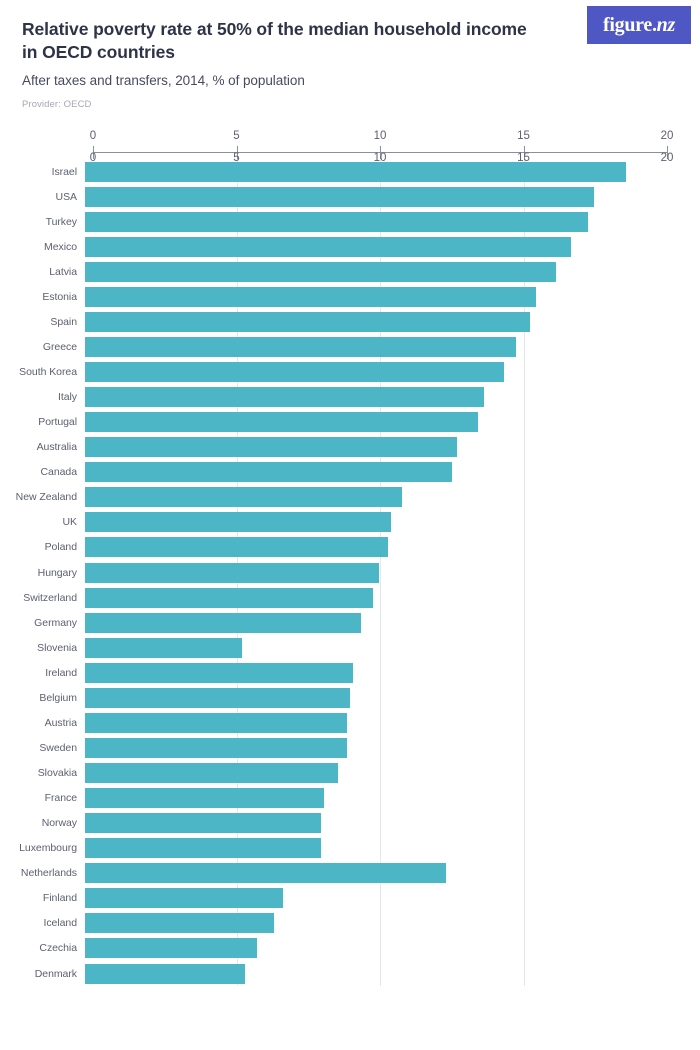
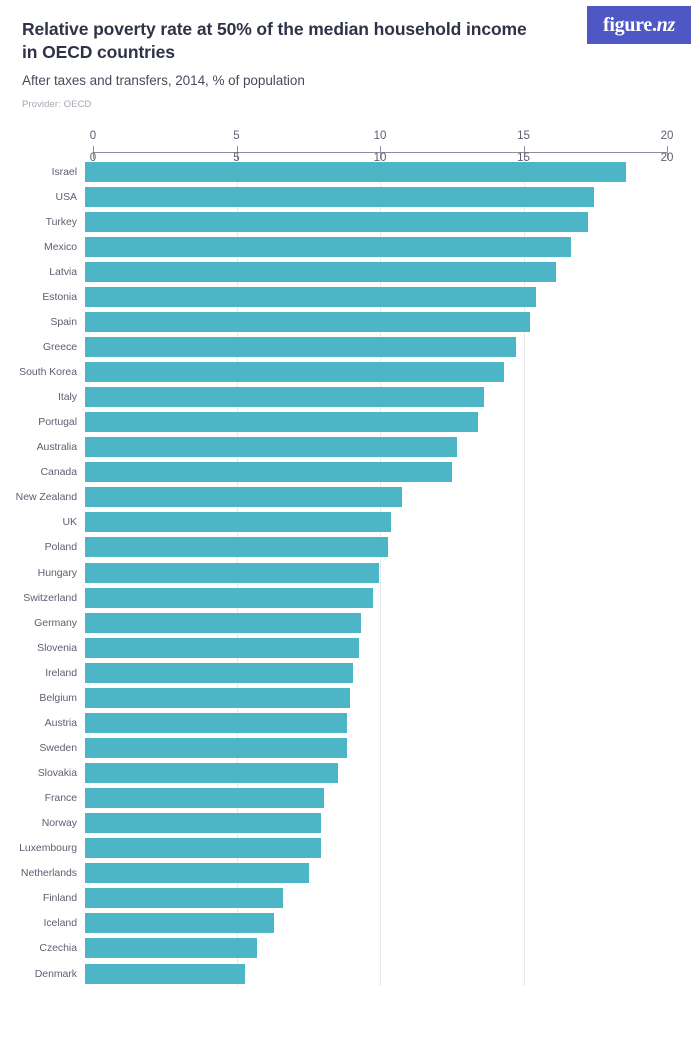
Slovenia: 5.4 -> 9.4
Netherlands: 12.4 -> 7.7
